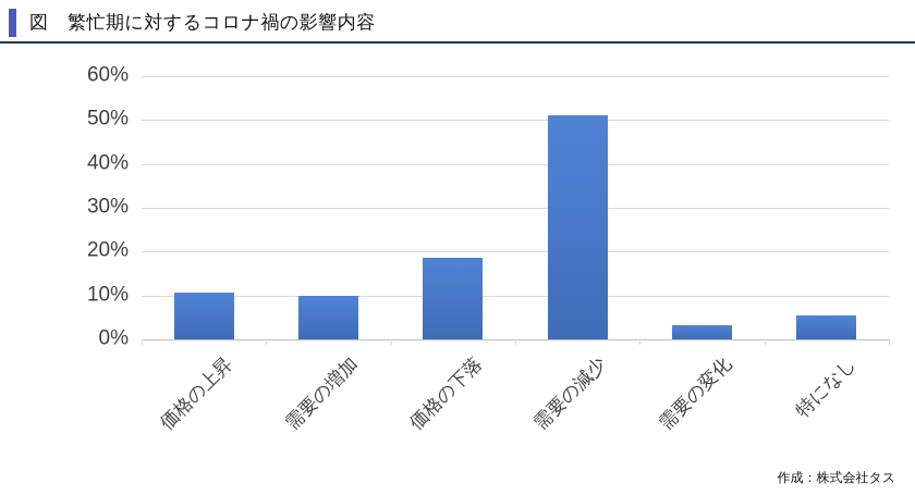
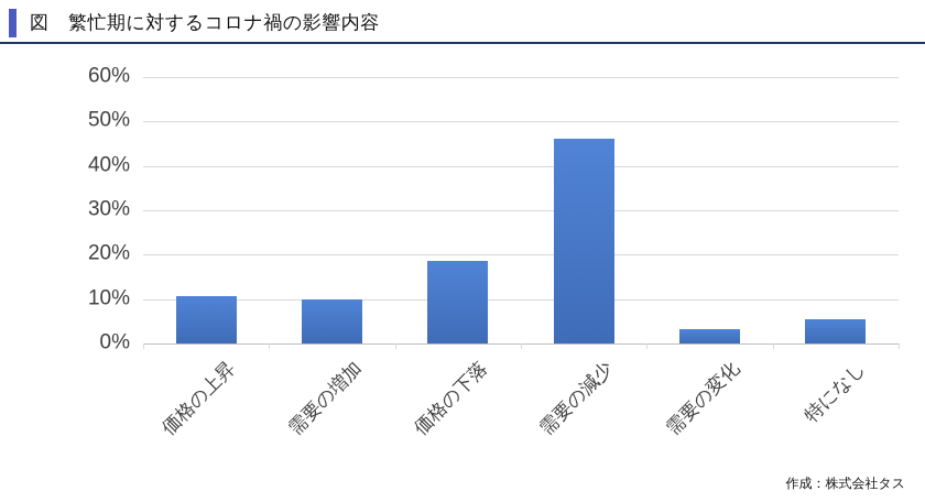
需要の減少: 51% -> 46%
